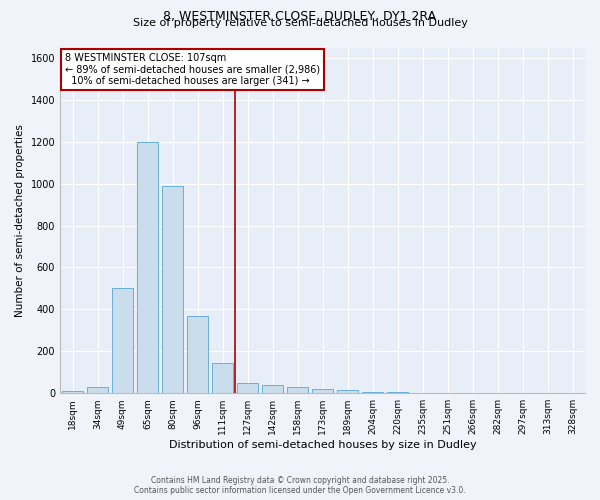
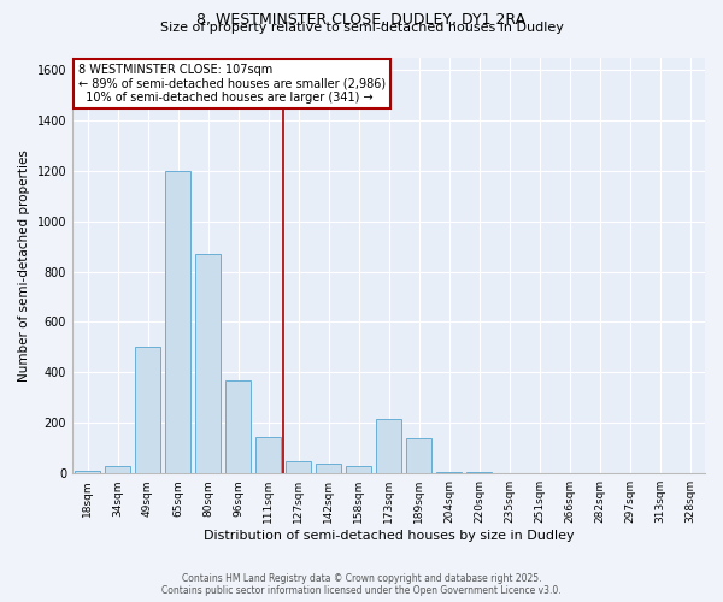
80sqm: 990 -> 870
173sqm: 20 -> 215
189sqm: 15 -> 140
